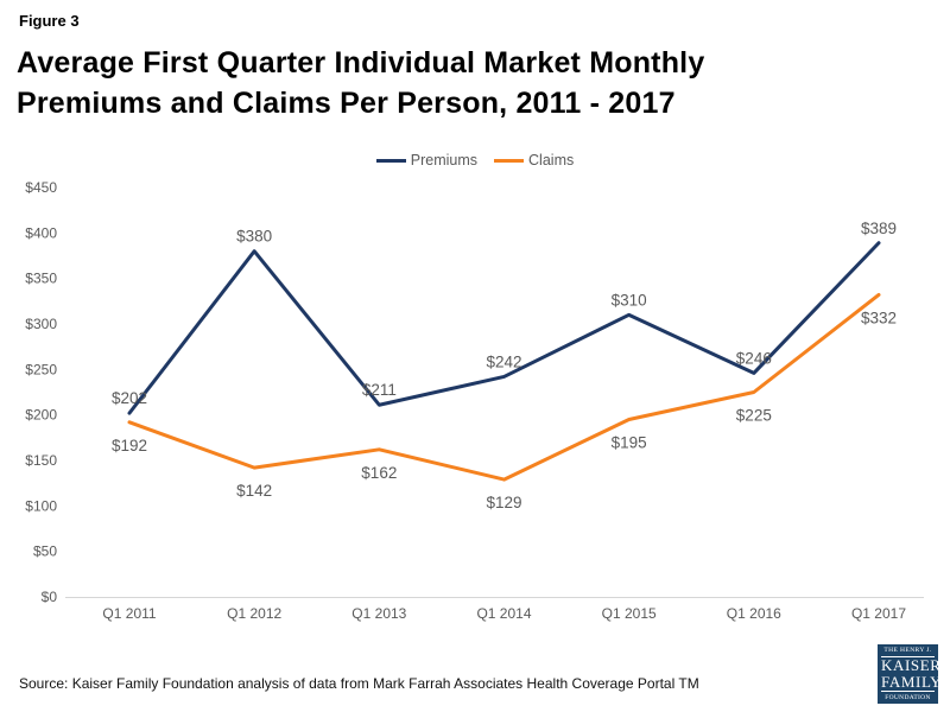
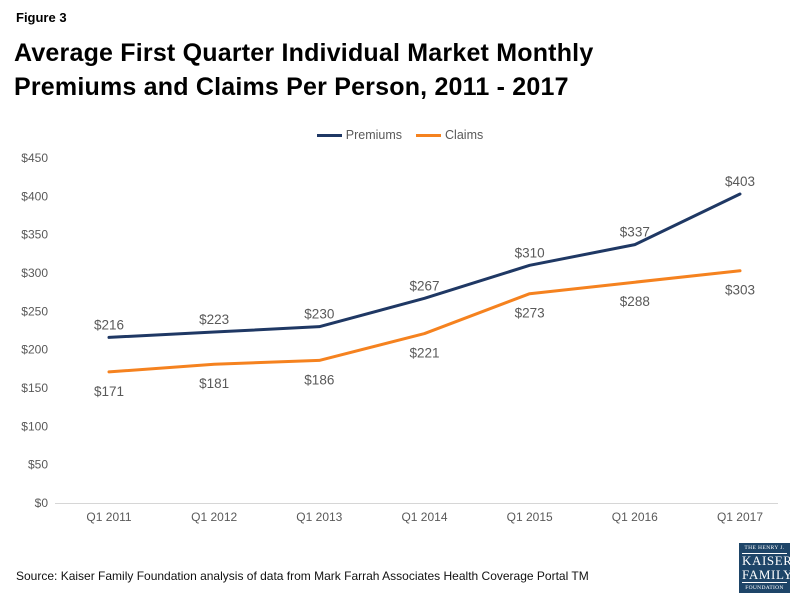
Premiums/Q1 2011: $202 -> $216
Claims/Q1 2011: $192 -> $171
Premiums/Q1 2012: $380 -> $223
Claims/Q1 2012: $142 -> $181
Premiums/Q1 2013: $211 -> $230
Claims/Q1 2013: $162 -> $186
Premiums/Q1 2014: $242 -> $267
Claims/Q1 2014: $129 -> $221
Claims/Q1 2015: $195 -> $273
Premiums/Q1 2016: $246 -> $337
Claims/Q1 2016: $225 -> $288
Premiums/Q1 2017: $389 -> $403
Claims/Q1 2017: $332 -> $303
